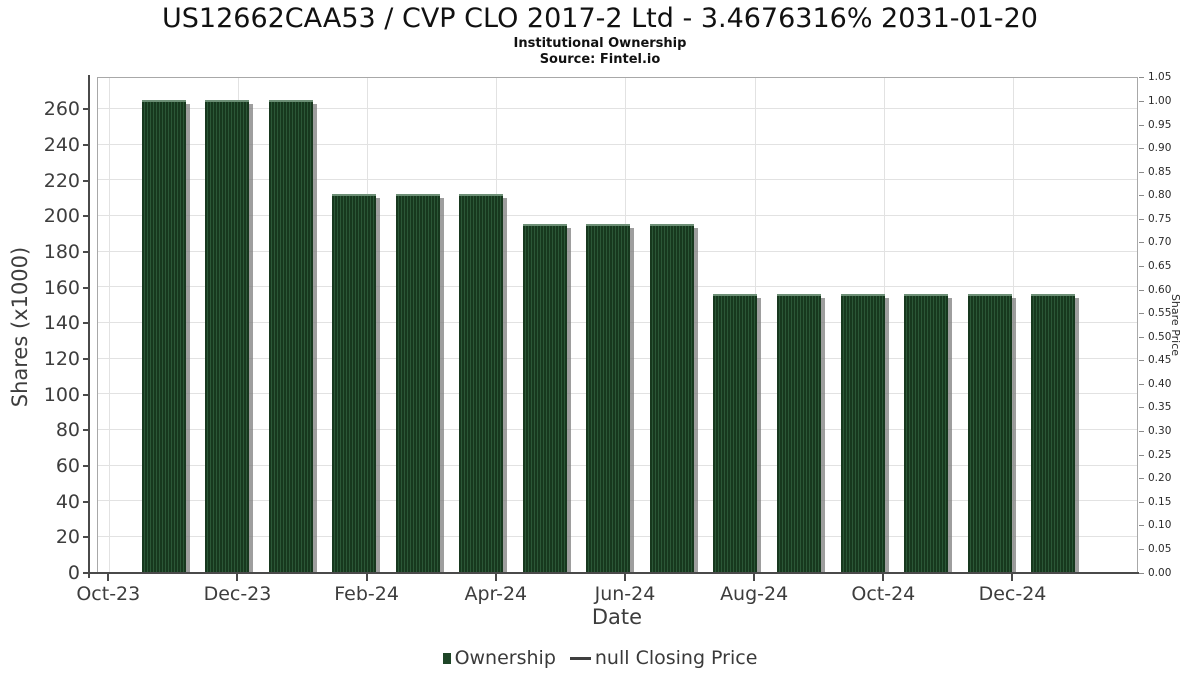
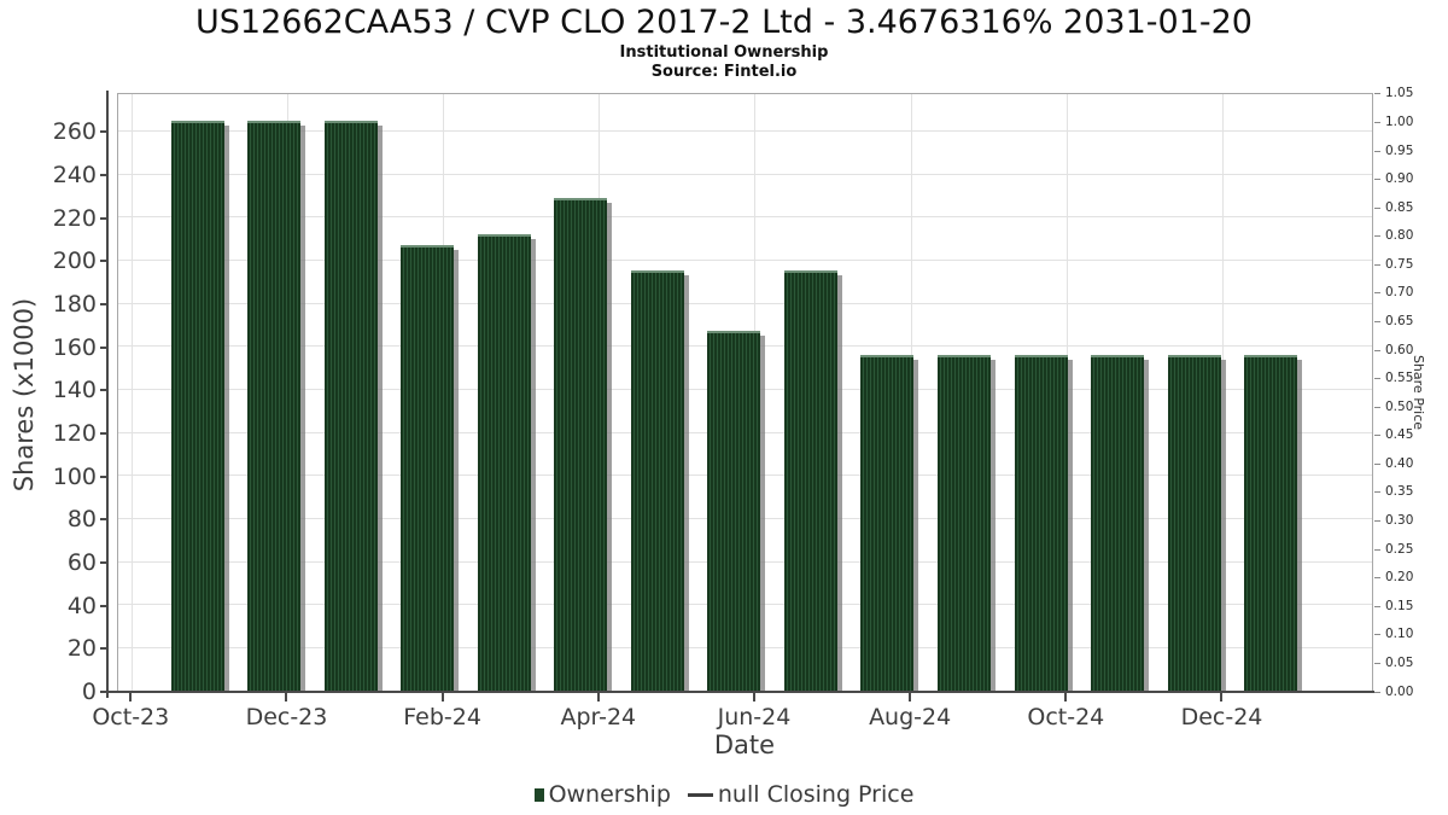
Feb-24: 212 -> 207
Apr-24: 212 -> 229
Jun-24: 195 -> 167
